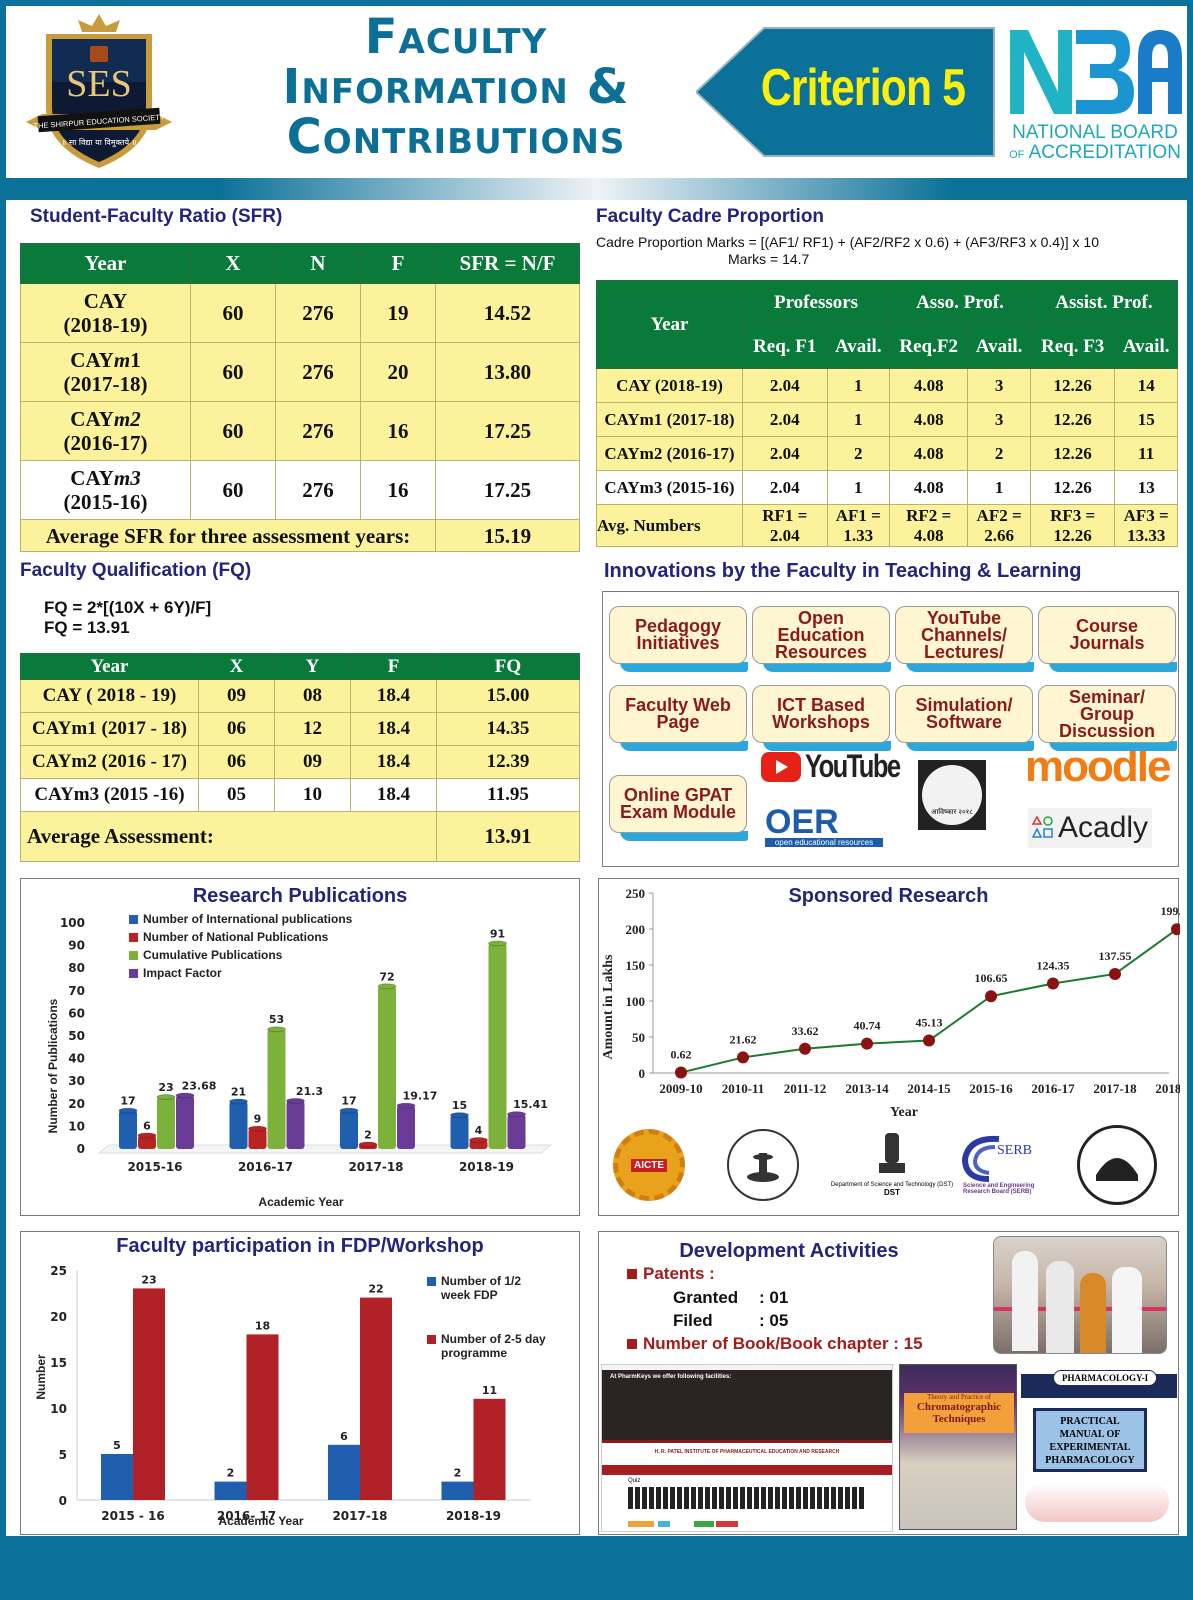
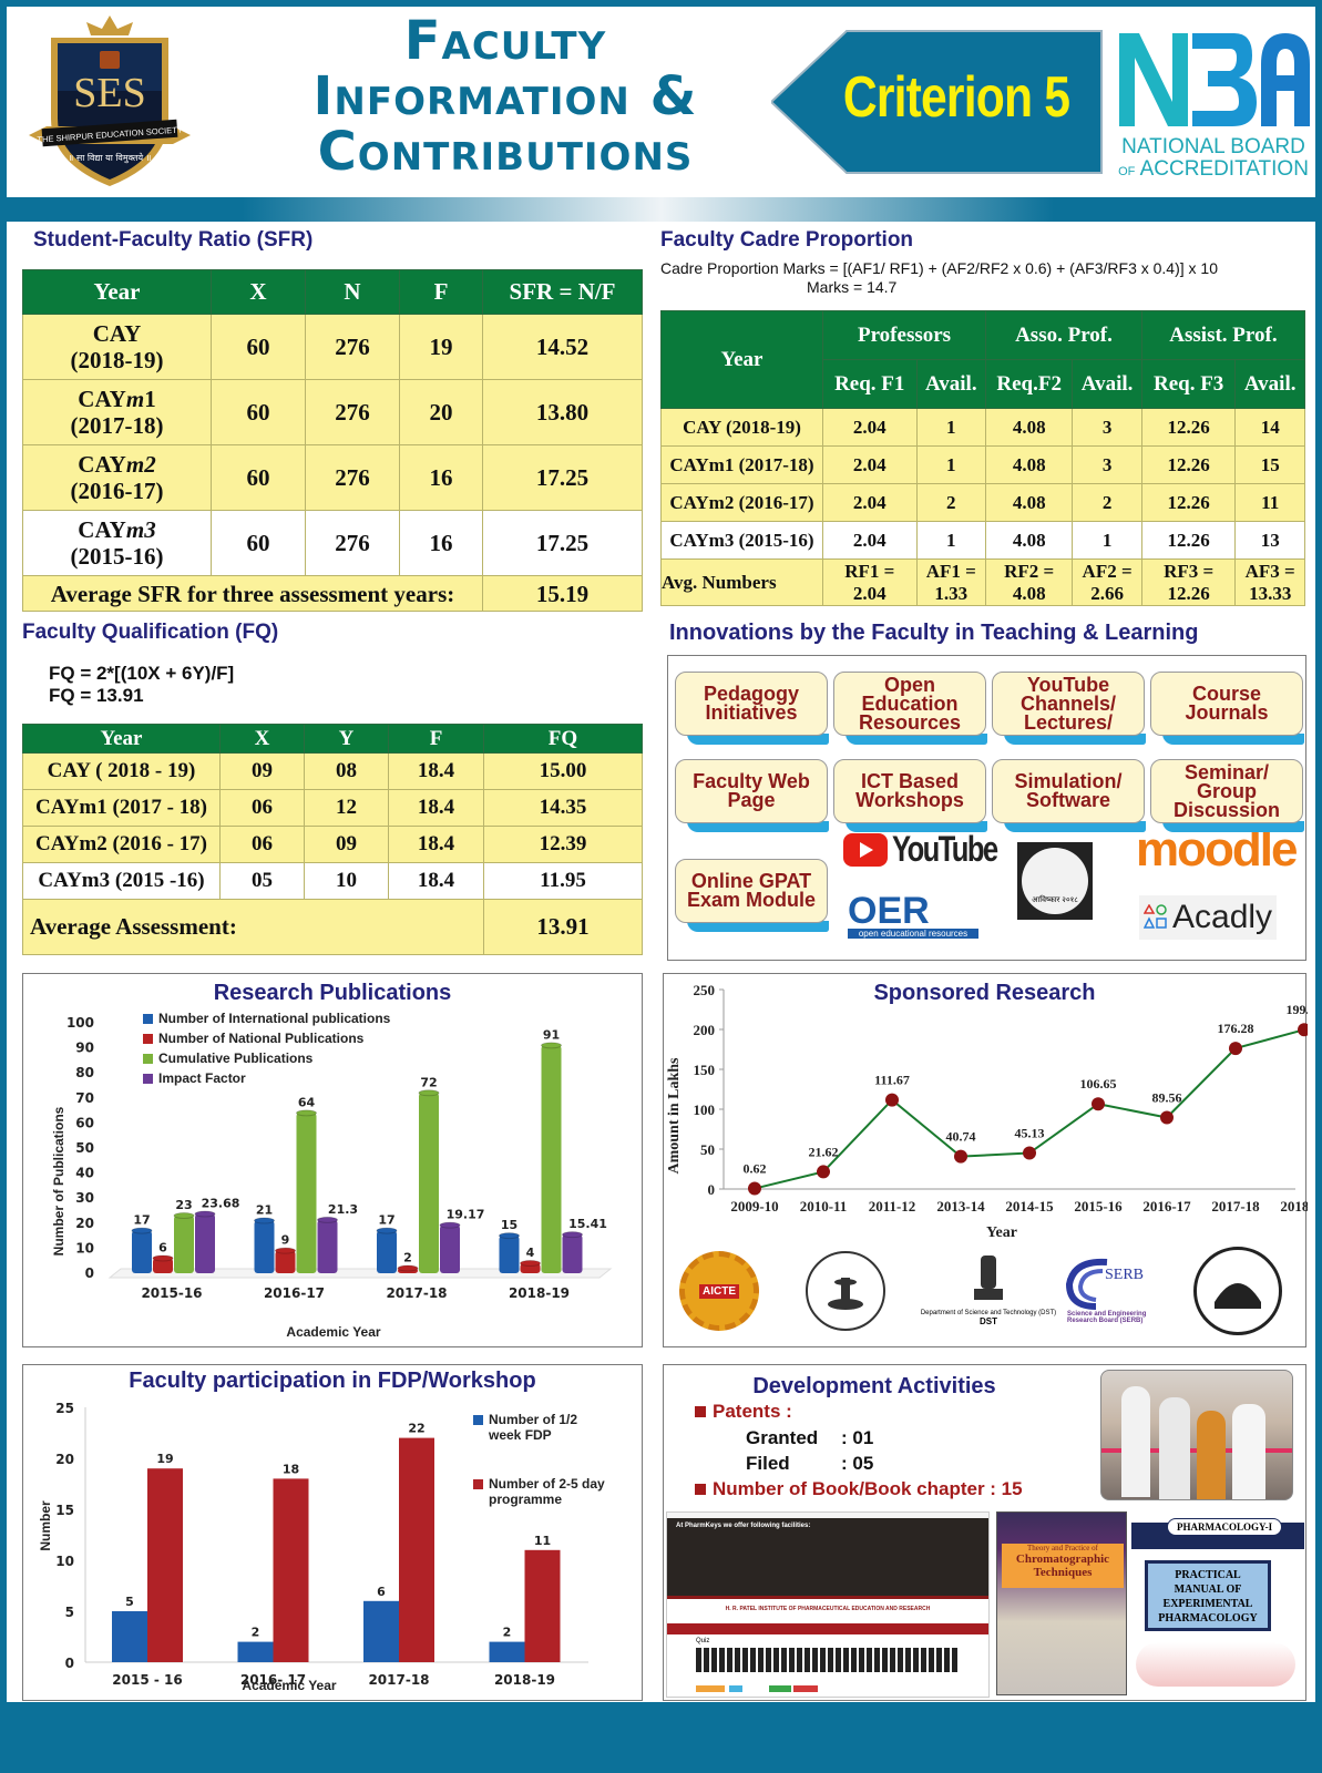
Research Publications/Cumulative Publications/2016-17: 53 -> 64
Sponsored Research/2011-12: 33.62 -> 111.67
Sponsored Research/2016-17: 124.35 -> 89.56
Sponsored Research/2017-18: 137.55 -> 176.28
Faculty participation in FDP/Workshop/Number of 2-5 day programme/2015 - 16: 23 -> 19
